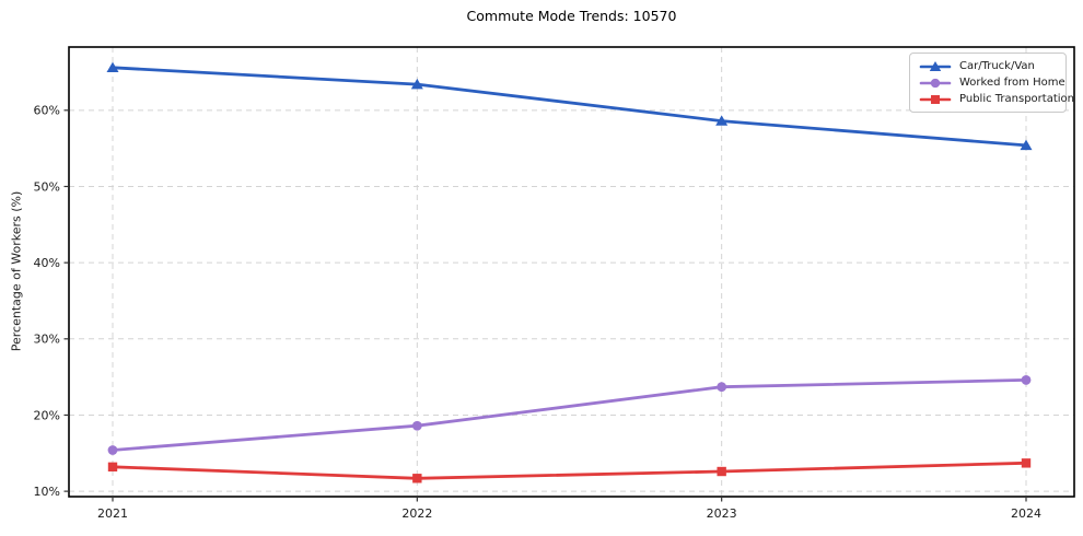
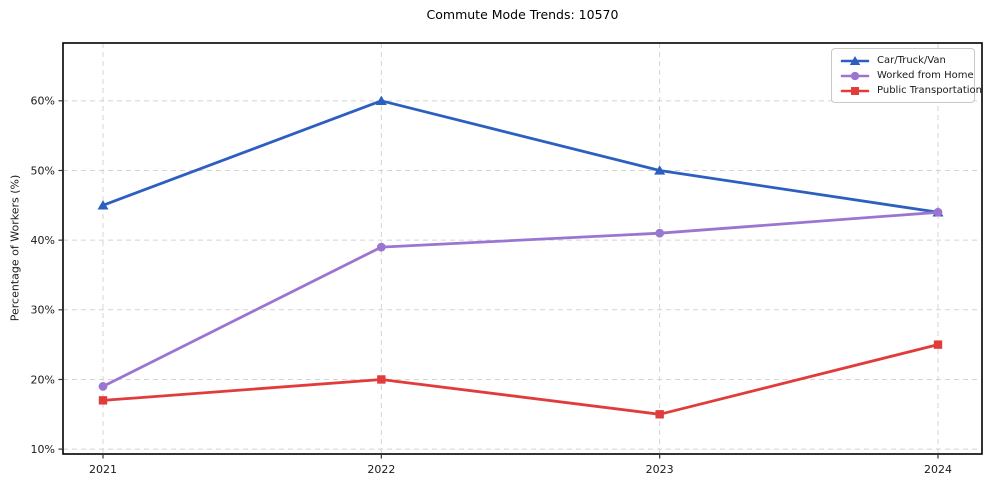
Car/Truck/Van/2021: 66% -> 45%
Worked from Home/2021: 15% -> 19%
Public Transportation/2021: 13% -> 17%
Car/Truck/Van/2022: 63% -> 60%
Worked from Home/2022: 19% -> 39%
Public Transportation/2022: 12% -> 20%
Car/Truck/Van/2023: 59% -> 50%
Worked from Home/2023: 24% -> 41%
Public Transportation/2023: 13% -> 15%
Car/Truck/Van/2024: 55% -> 44%
Worked from Home/2024: 25% -> 44%
Public Transportation/2024: 14% -> 25%
